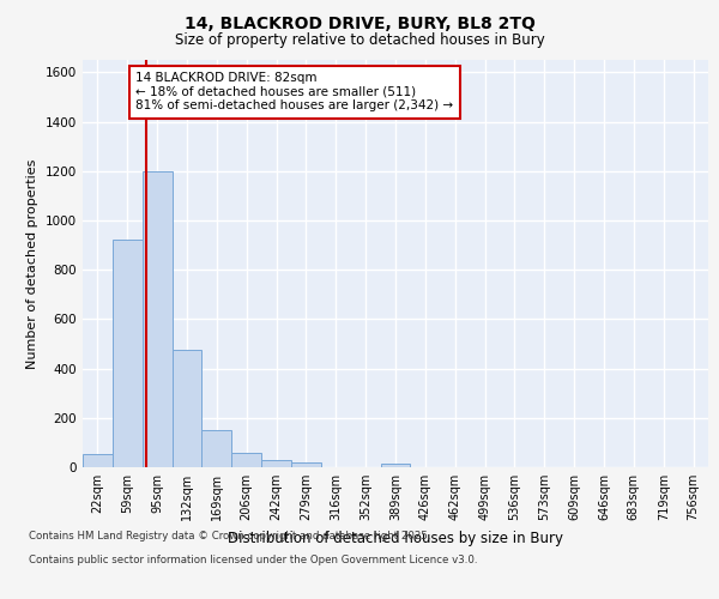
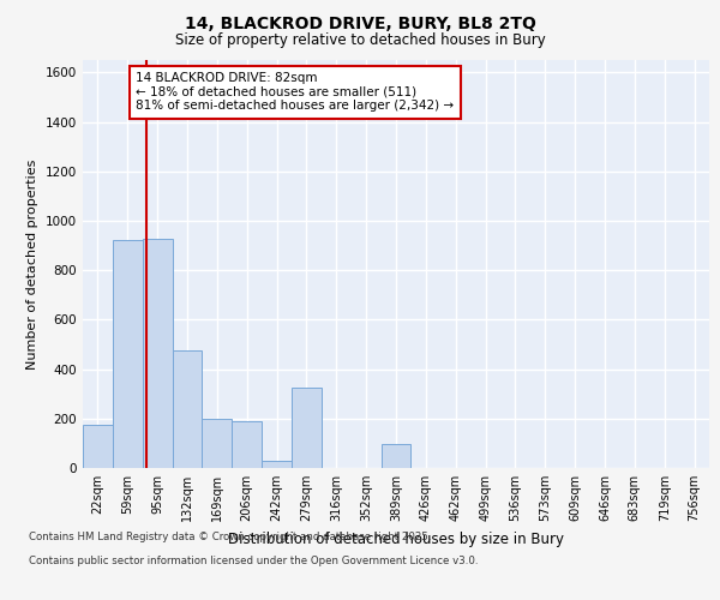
22sqm: 55 -> 175
95sqm: 1200 -> 925
169sqm: 150 -> 200
206sqm: 60 -> 190
279sqm: 20 -> 325
389sqm: 15 -> 95
